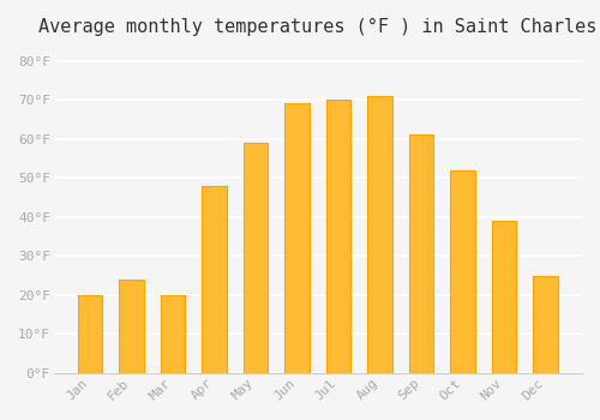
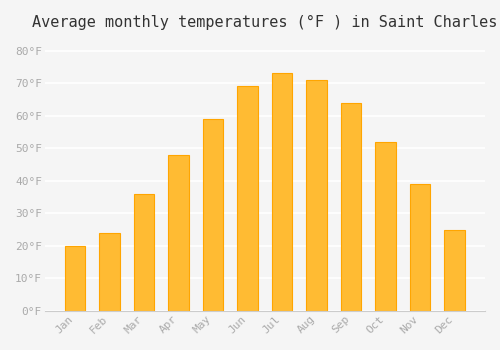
Mar: 20°F -> 36°F
Jul: 70°F -> 73°F
Sep: 61°F -> 64°F
